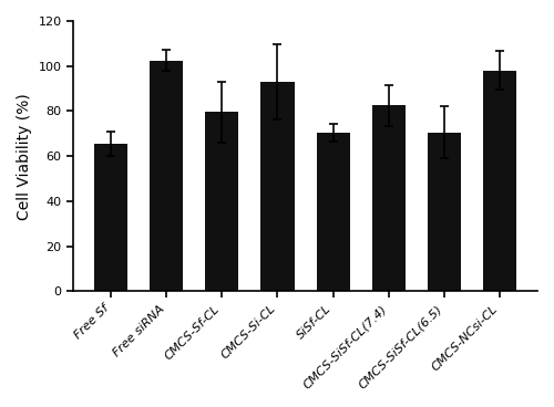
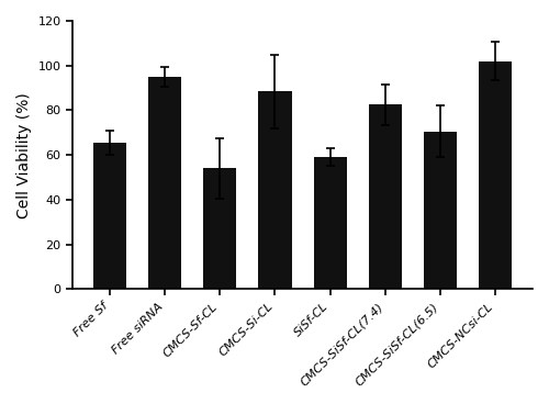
Free siRNA: 102.5 -> 95.0
CMCS-Sf-CL: 79.5 -> 54.0
CMCS-Si-CL: 93.0 -> 88.5
SiSf-CL: 70.5 -> 59.0
CMCS-NCsi-CL: 98.0 -> 102.0
